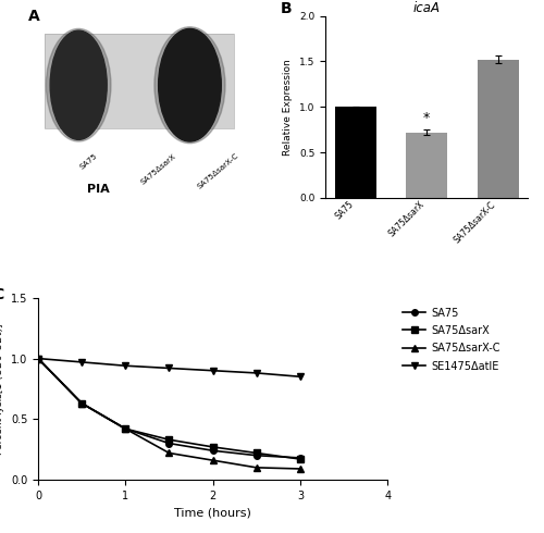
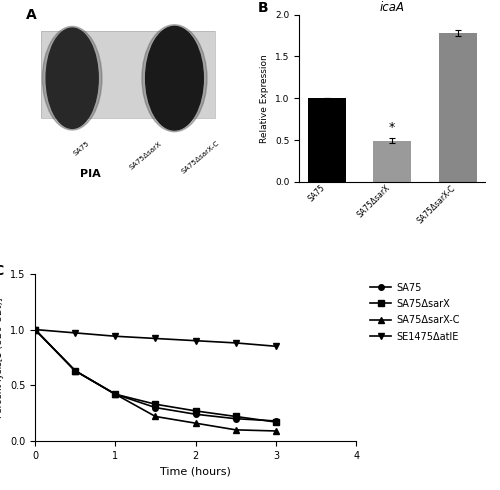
icaA/SA75ΔsarX: 0.72 -> 0.49
icaA/SA75ΔsarX-C: 1.52 -> 1.78
